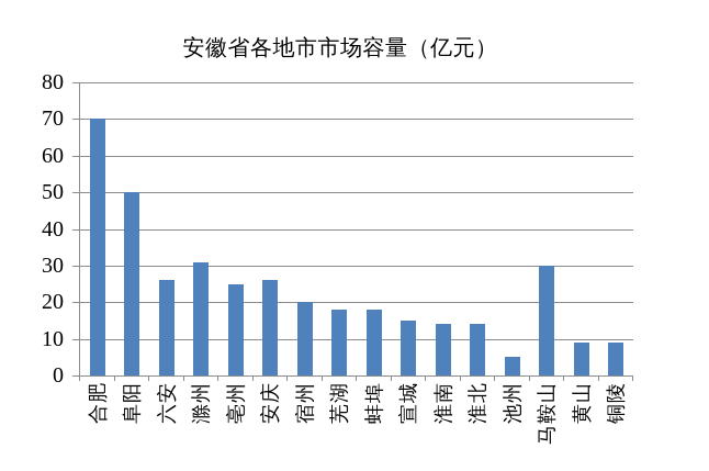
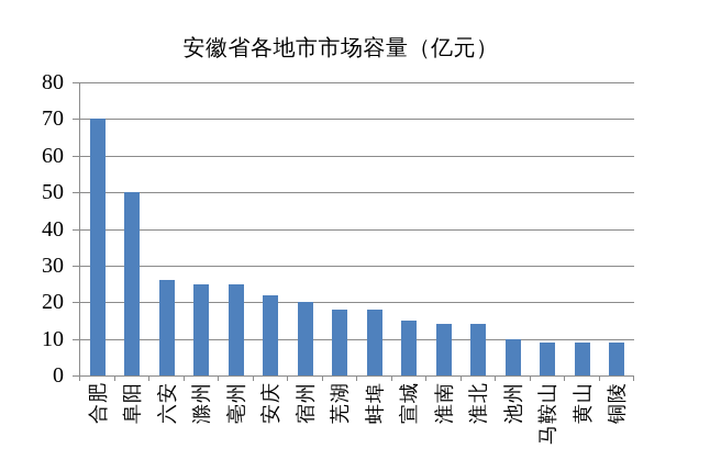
滁州: 31 -> 25
安庆: 26 -> 22
池州: 5 -> 10
马鞍山: 30 -> 9
